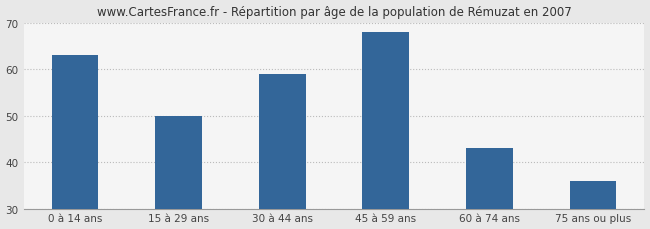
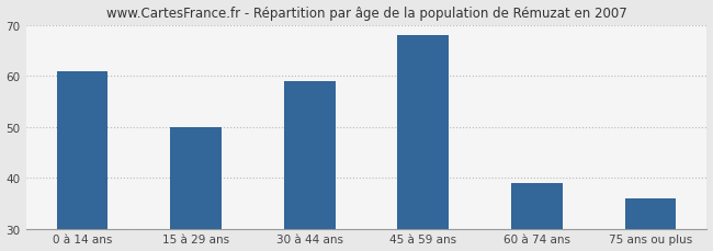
0 à 14 ans: 63 -> 61
60 à 74 ans: 43 -> 39
